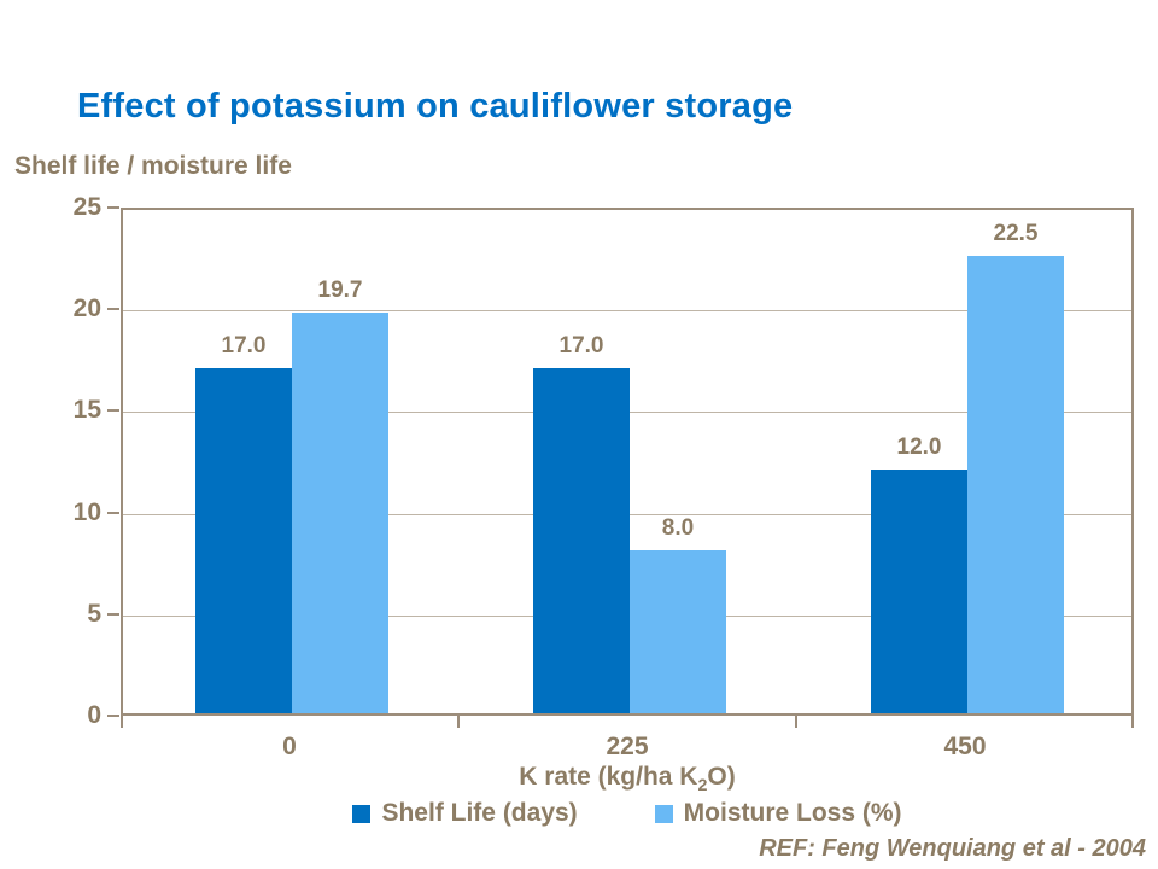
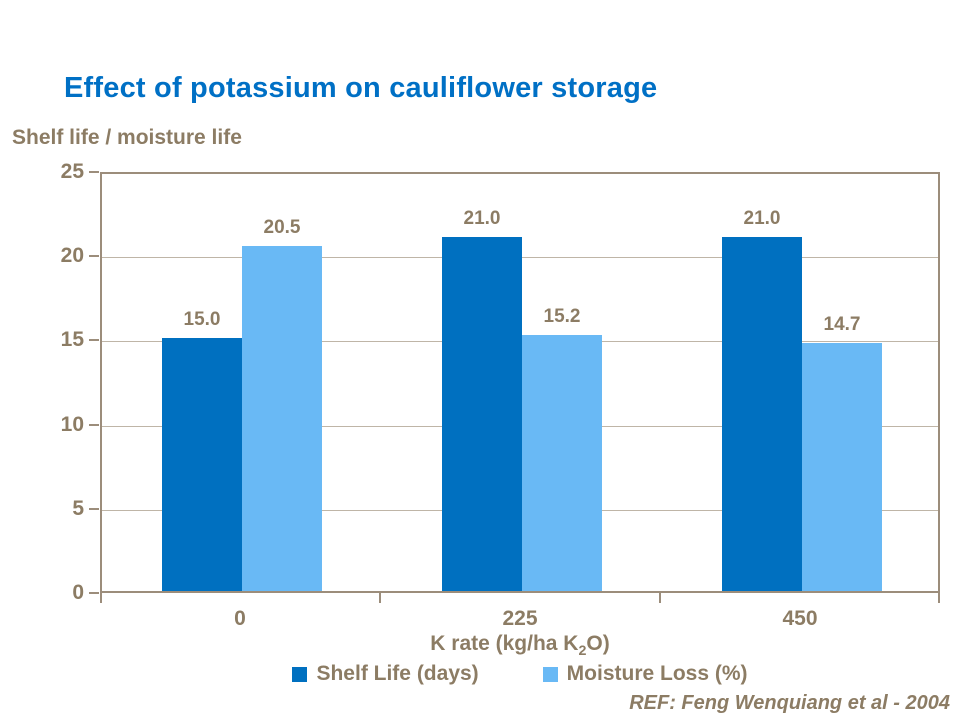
Shelf Life (days)/0: 17.0 -> 15.0
Moisture Loss (%)/0: 19.7 -> 20.5
Shelf Life (days)/225: 17.0 -> 21.0
Moisture Loss (%)/225: 8.0 -> 15.2
Shelf Life (days)/450: 12.0 -> 21.0
Moisture Loss (%)/450: 22.5 -> 14.7
